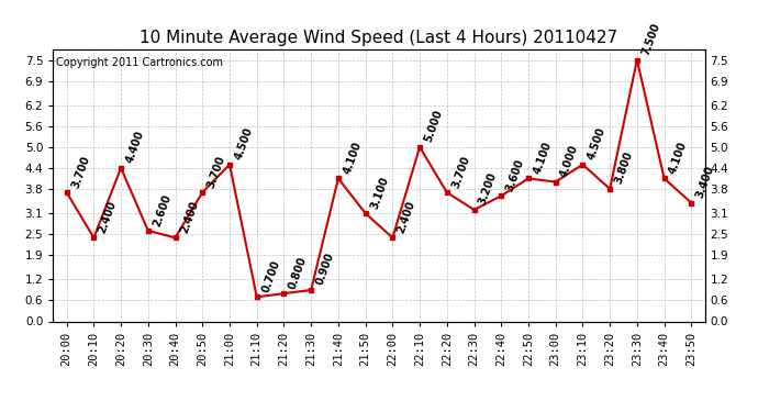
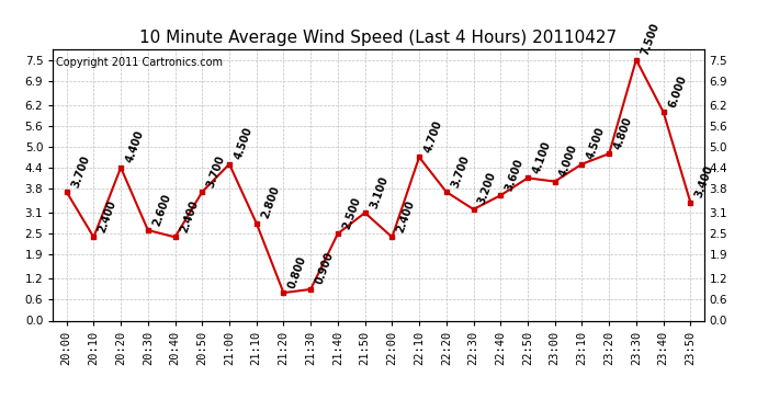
21:10: 0.700 -> 2.800
21:40: 4.100 -> 2.500
22:10: 5.000 -> 4.700
23:20: 3.800 -> 4.800
23:40: 4.100 -> 6.000
